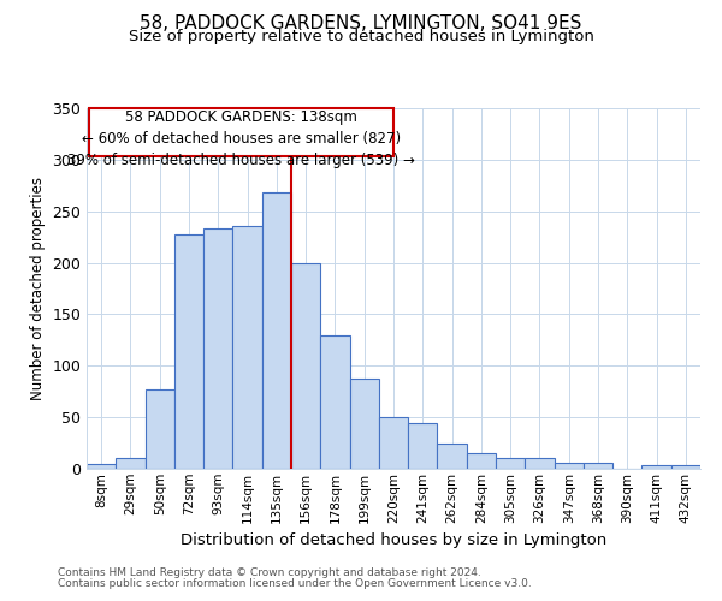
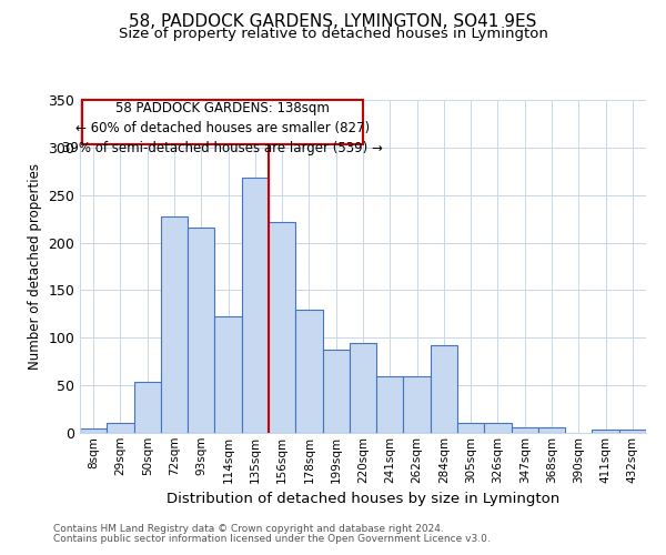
50sqm: 77 -> 54
93sqm: 233 -> 216
114sqm: 236 -> 122
156sqm: 200 -> 222
220sqm: 50 -> 94
241sqm: 44 -> 60
262sqm: 25 -> 60
284sqm: 15 -> 92
